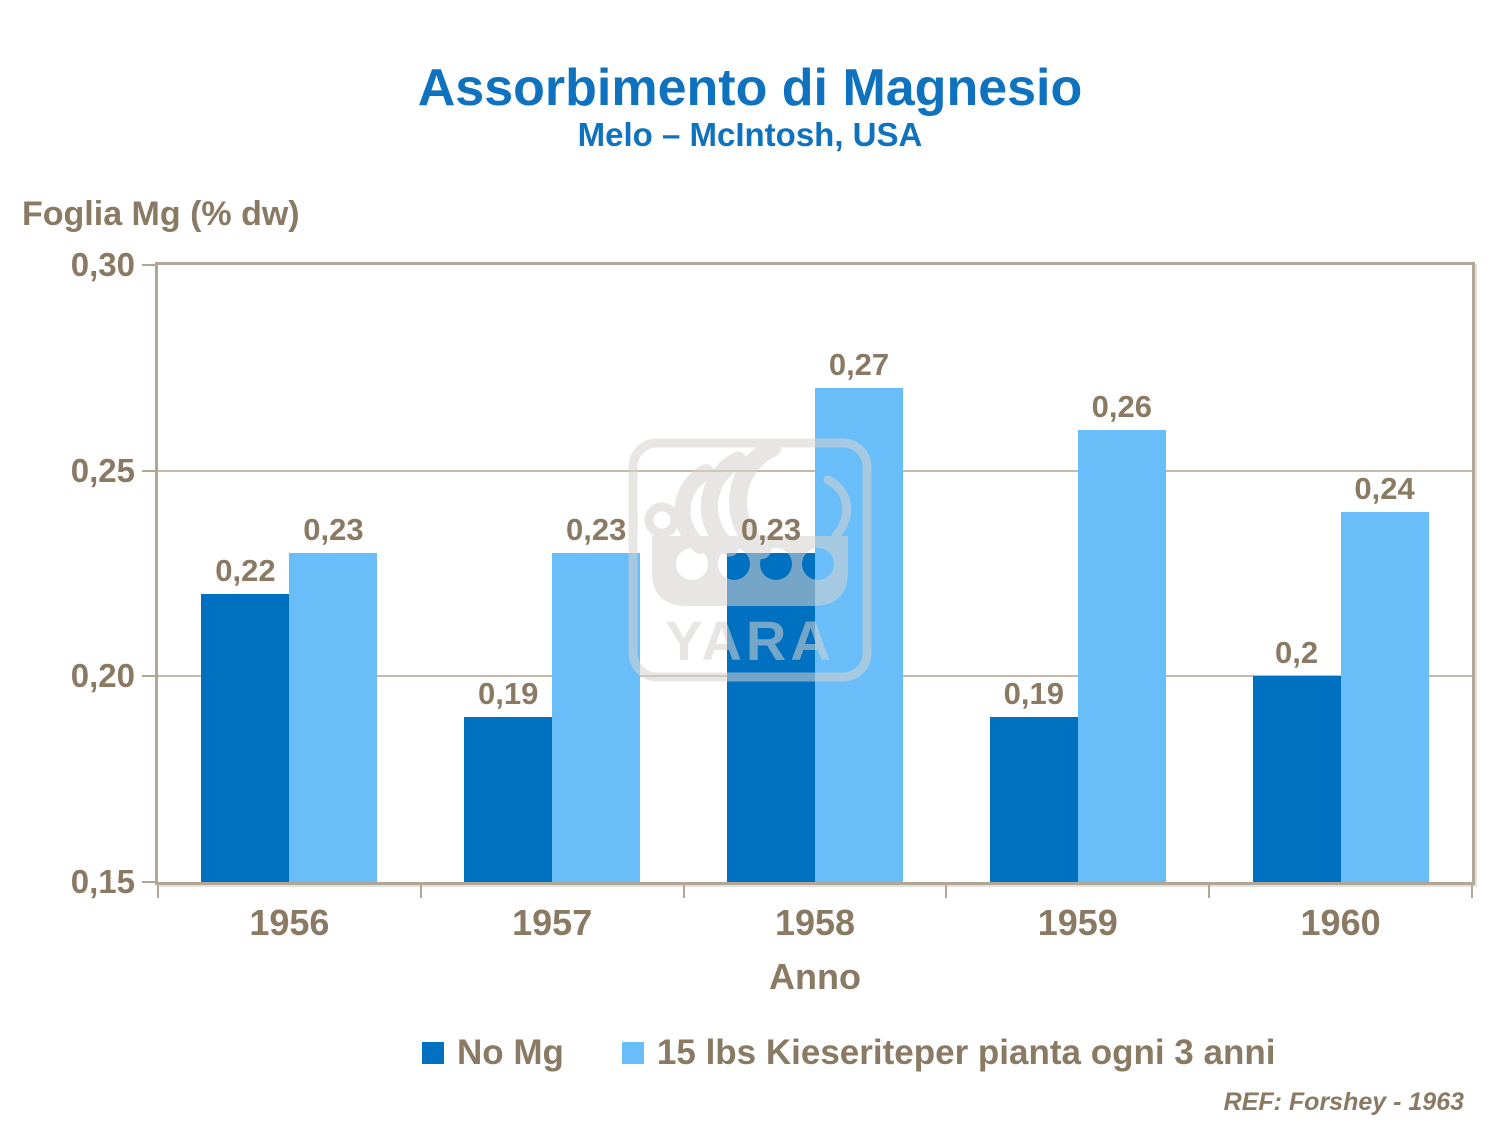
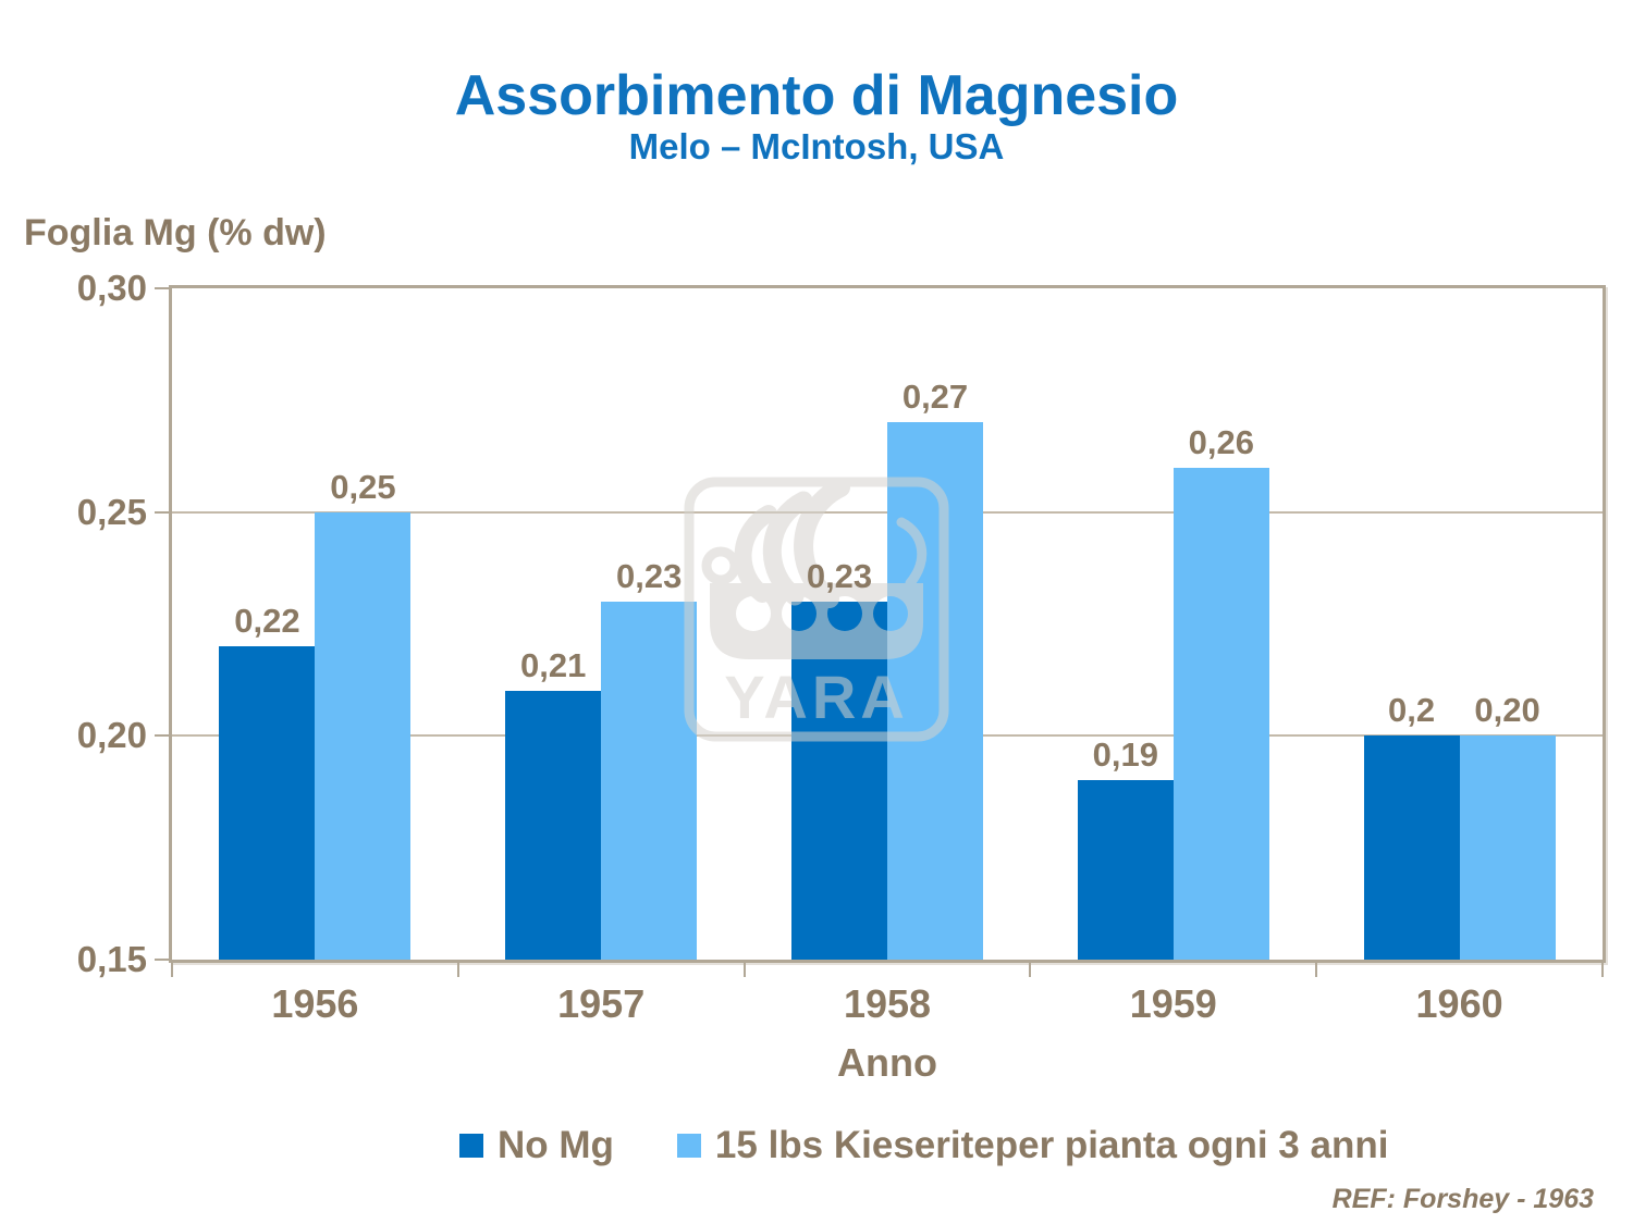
15 lbs Kieseriteper pianta ogni 3 anni/1956: 0,23 -> 0,25
No Mg/1957: 0,19 -> 0,21
15 lbs Kieseriteper pianta ogni 3 anni/1960: 0,24 -> 0,20
